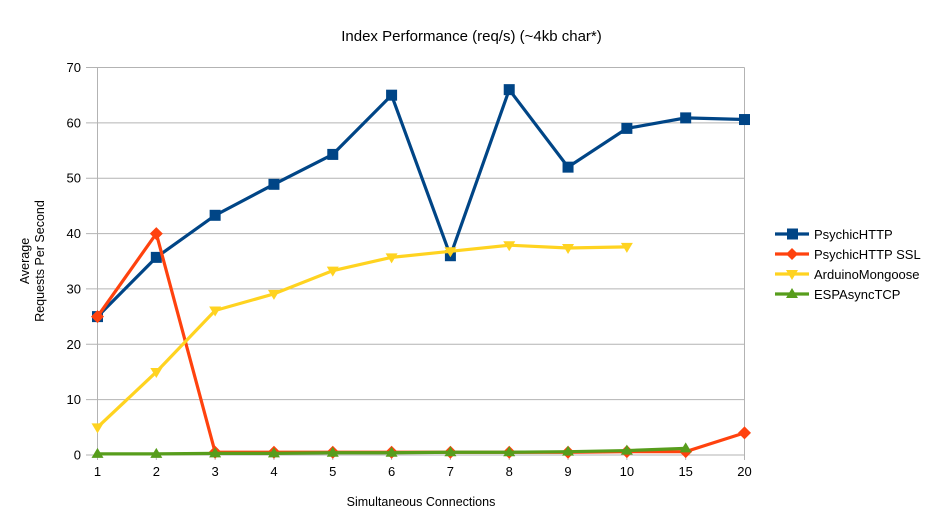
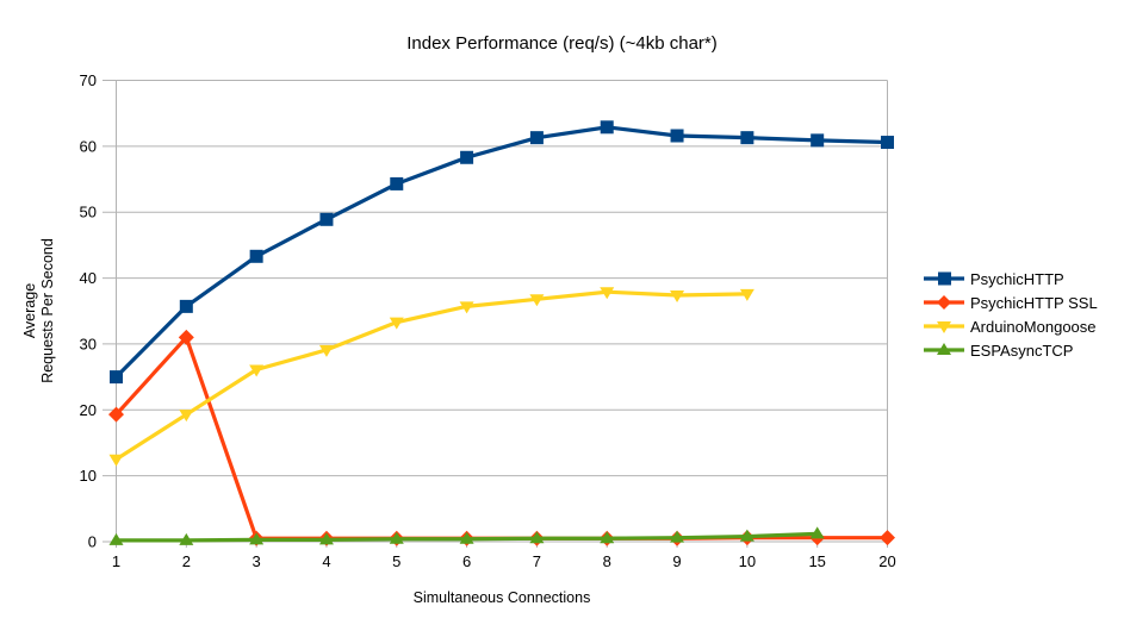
PsychicHTTP SSL/1: 25 -> 19
ArduinoMongoose/1: 5 -> 12
PsychicHTTP SSL/2: 40 -> 31
ArduinoMongoose/2: 15 -> 19
PsychicHTTP/6: 65 -> 58
PsychicHTTP/7: 36 -> 61
PsychicHTTP/8: 66 -> 63
PsychicHTTP/9: 52 -> 62
PsychicHTTP/10: 59 -> 61
PsychicHTTP SSL/20: 4 -> 1
